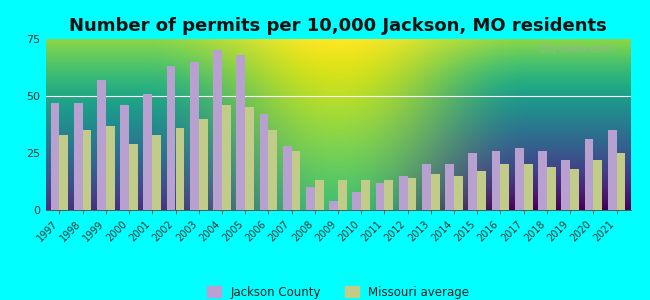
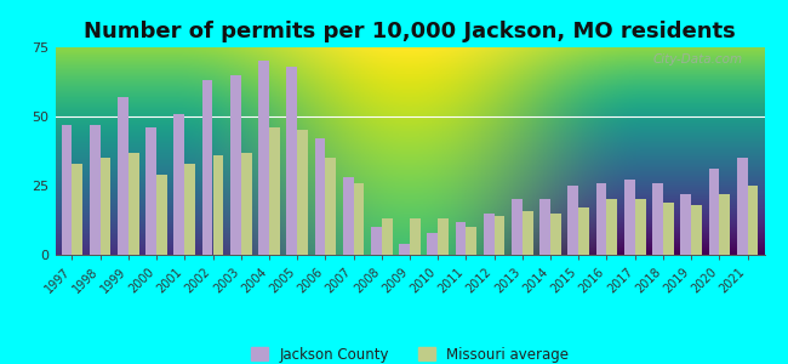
Missouri average/2003: 40 -> 37
Missouri average/2011: 13 -> 10
